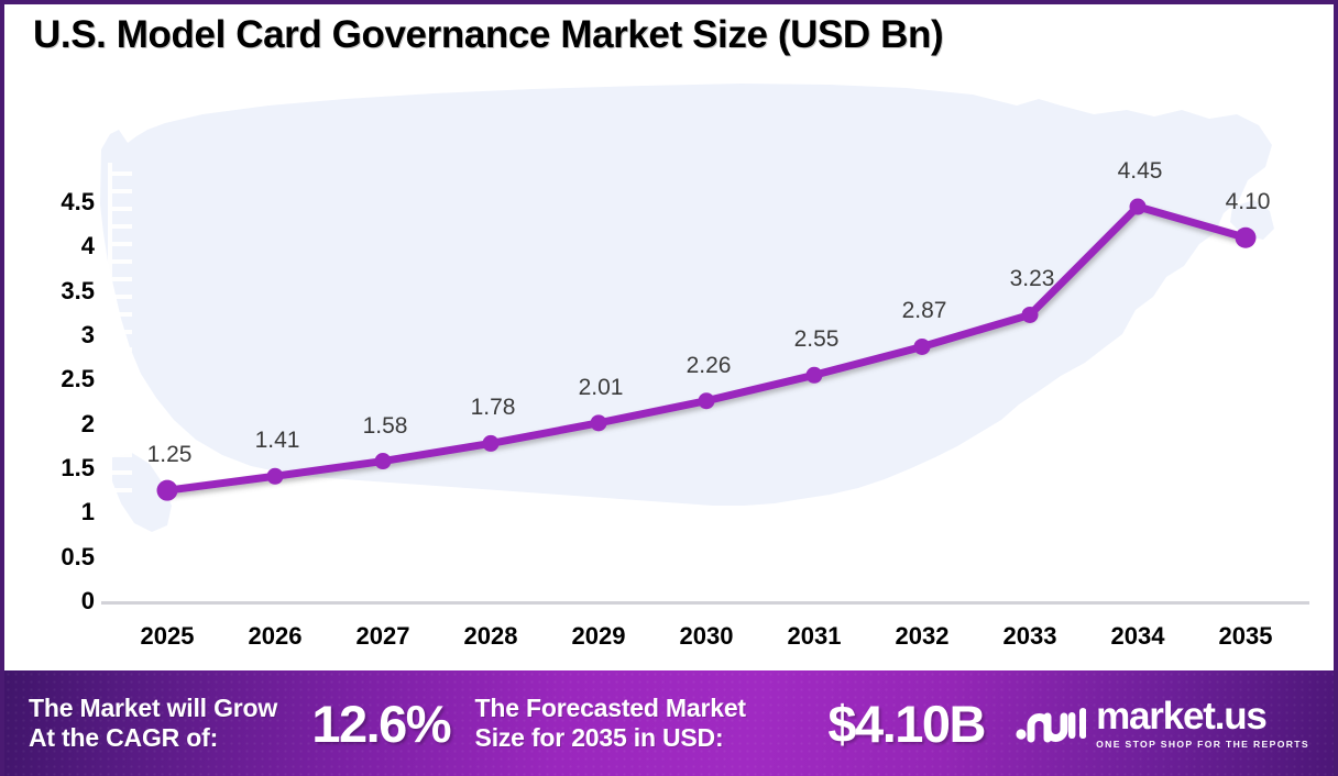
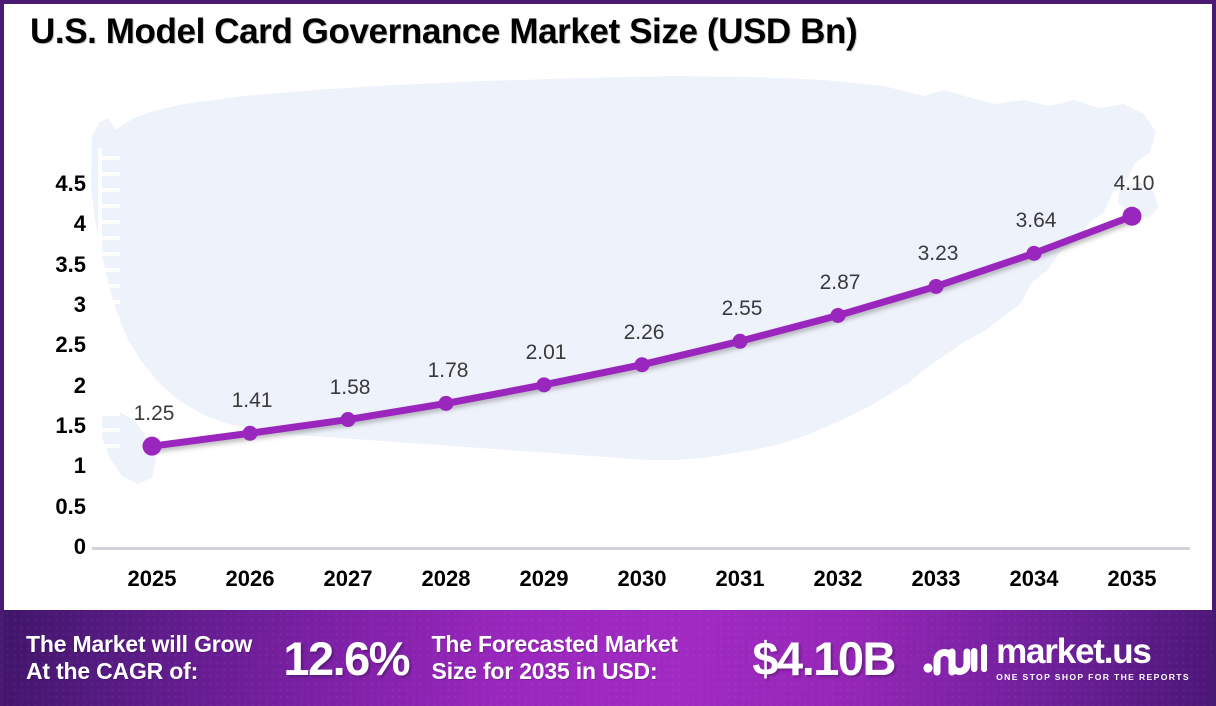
2034: 4.45 -> 3.64
